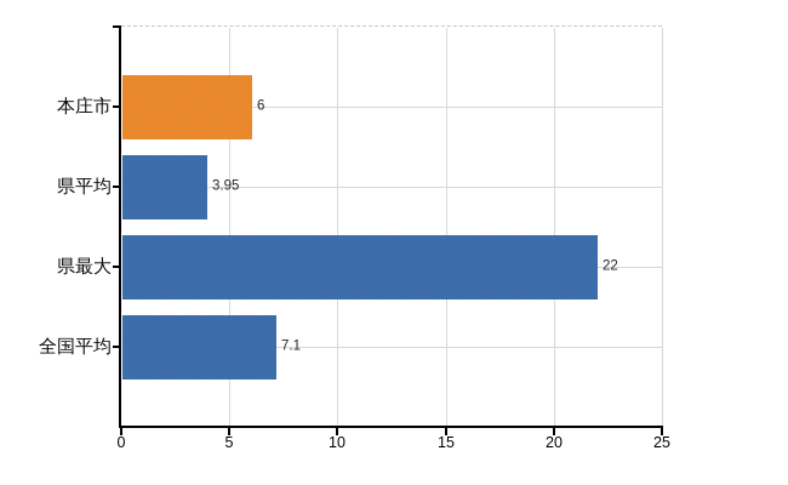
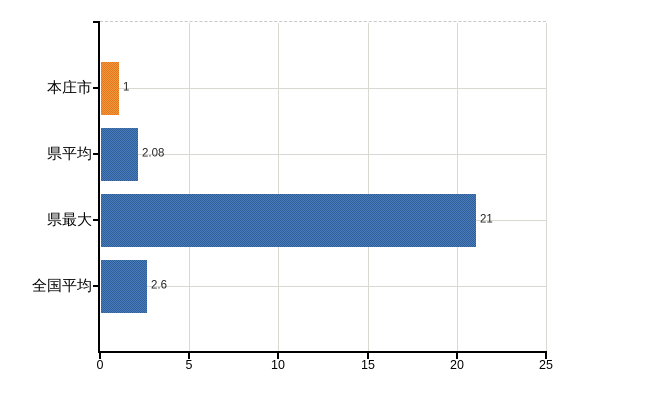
本庄市: 6 -> 1
県平均: 3.95 -> 2.08
県最大: 22 -> 21
全国平均: 7.1 -> 2.6
